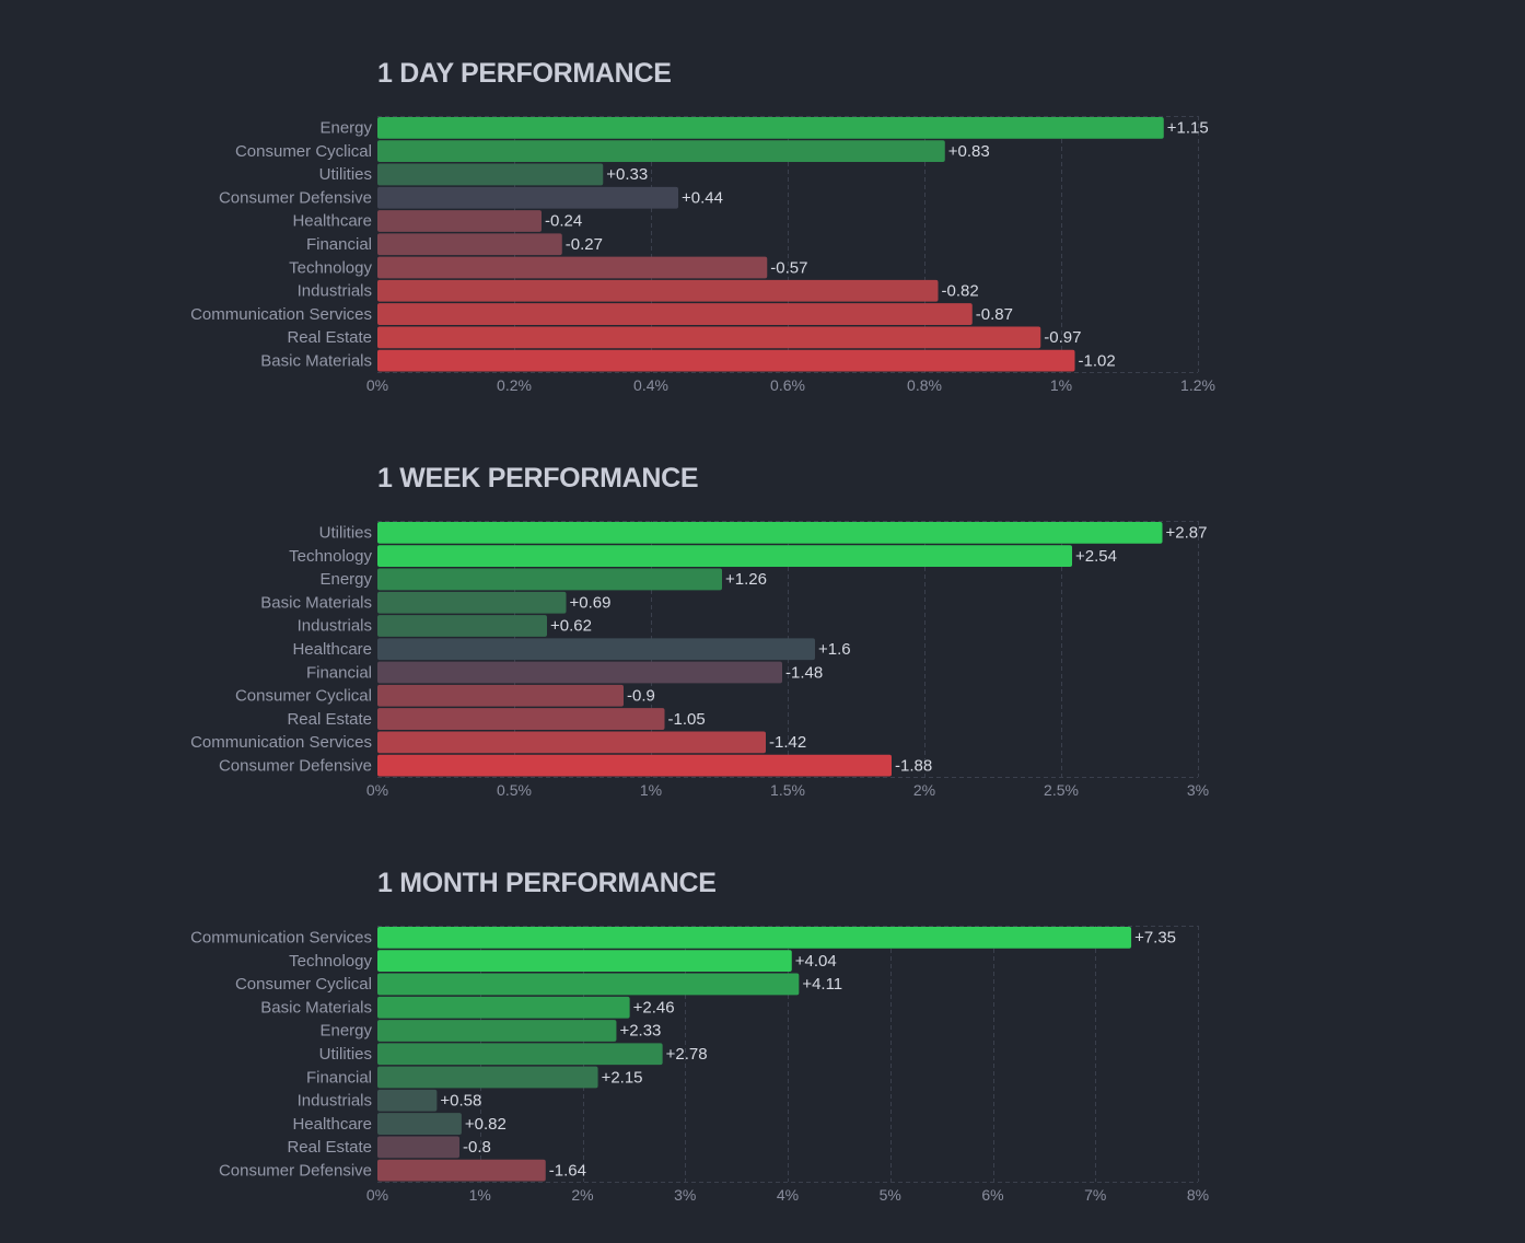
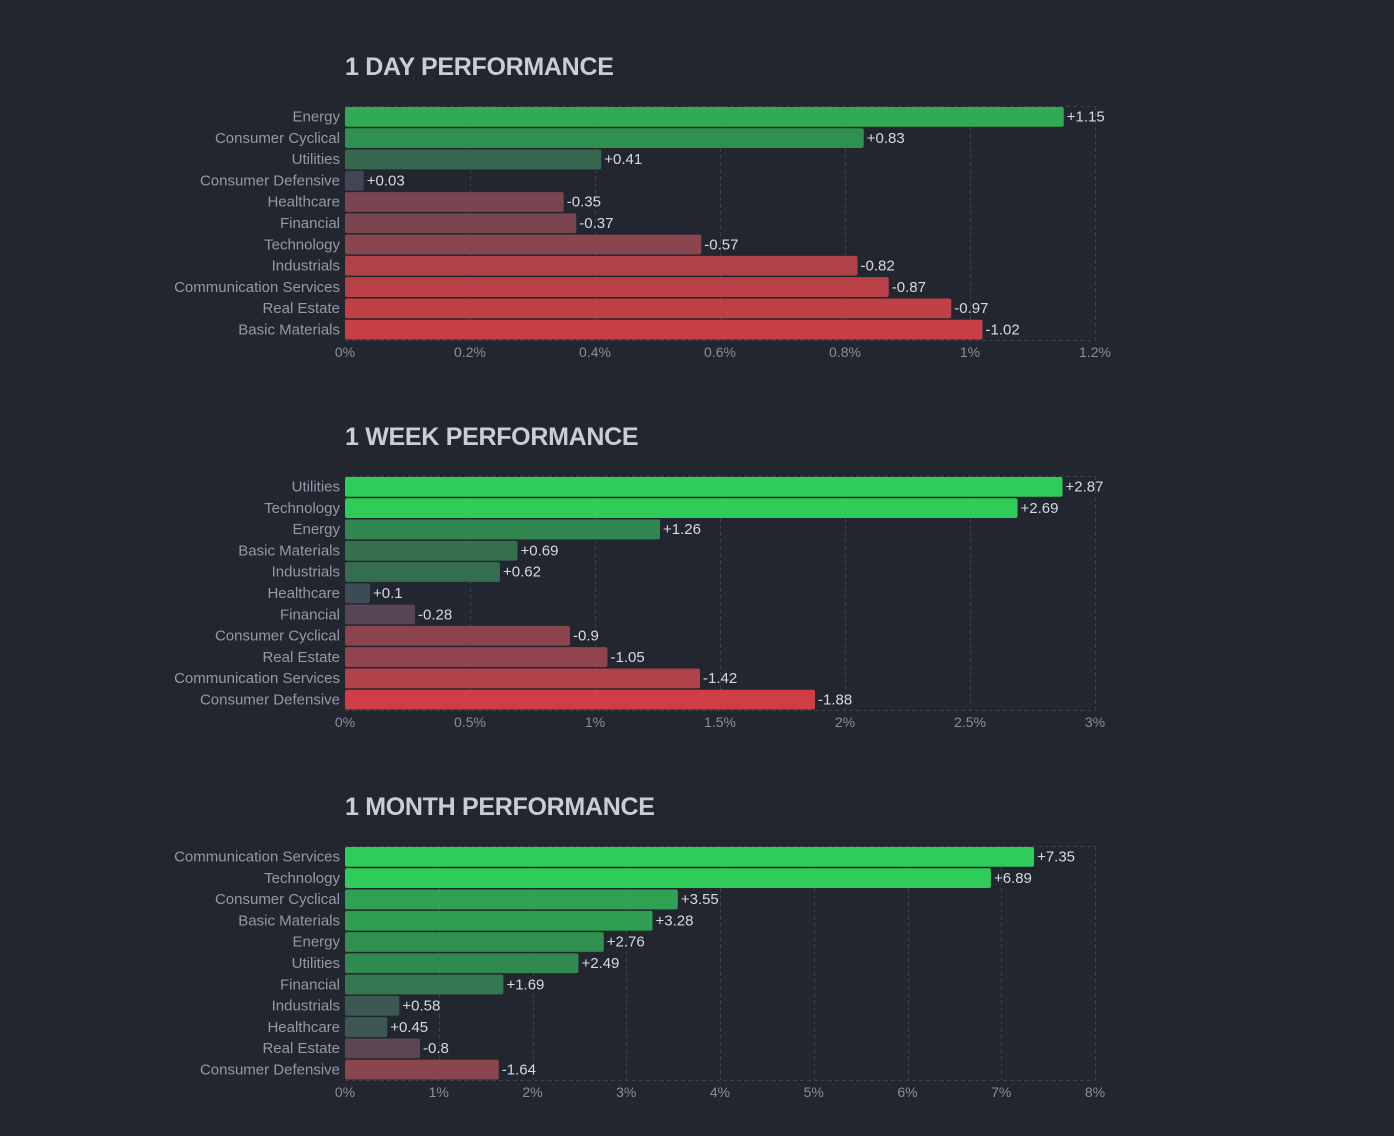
1 DAY PERFORMANCE/Utilities: +0.33 -> +0.41
1 DAY PERFORMANCE/Consumer Defensive: +0.44 -> +0.03
1 DAY PERFORMANCE/Healthcare: -0.24 -> -0.35
1 DAY PERFORMANCE/Financial: -0.27 -> -0.37
1 WEEK PERFORMANCE/Technology: +2.54 -> +2.69
1 WEEK PERFORMANCE/Healthcare: +1.6 -> +0.1
1 WEEK PERFORMANCE/Financial: -1.48 -> -0.28
1 MONTH PERFORMANCE/Technology: +4.04 -> +6.89
1 MONTH PERFORMANCE/Consumer Cyclical: +4.11 -> +3.55
1 MONTH PERFORMANCE/Basic Materials: +2.46 -> +3.28
1 MONTH PERFORMANCE/Energy: +2.33 -> +2.76
1 MONTH PERFORMANCE/Utilities: +2.78 -> +2.49
1 MONTH PERFORMANCE/Financial: +2.15 -> +1.69
1 MONTH PERFORMANCE/Healthcare: +0.82 -> +0.45
